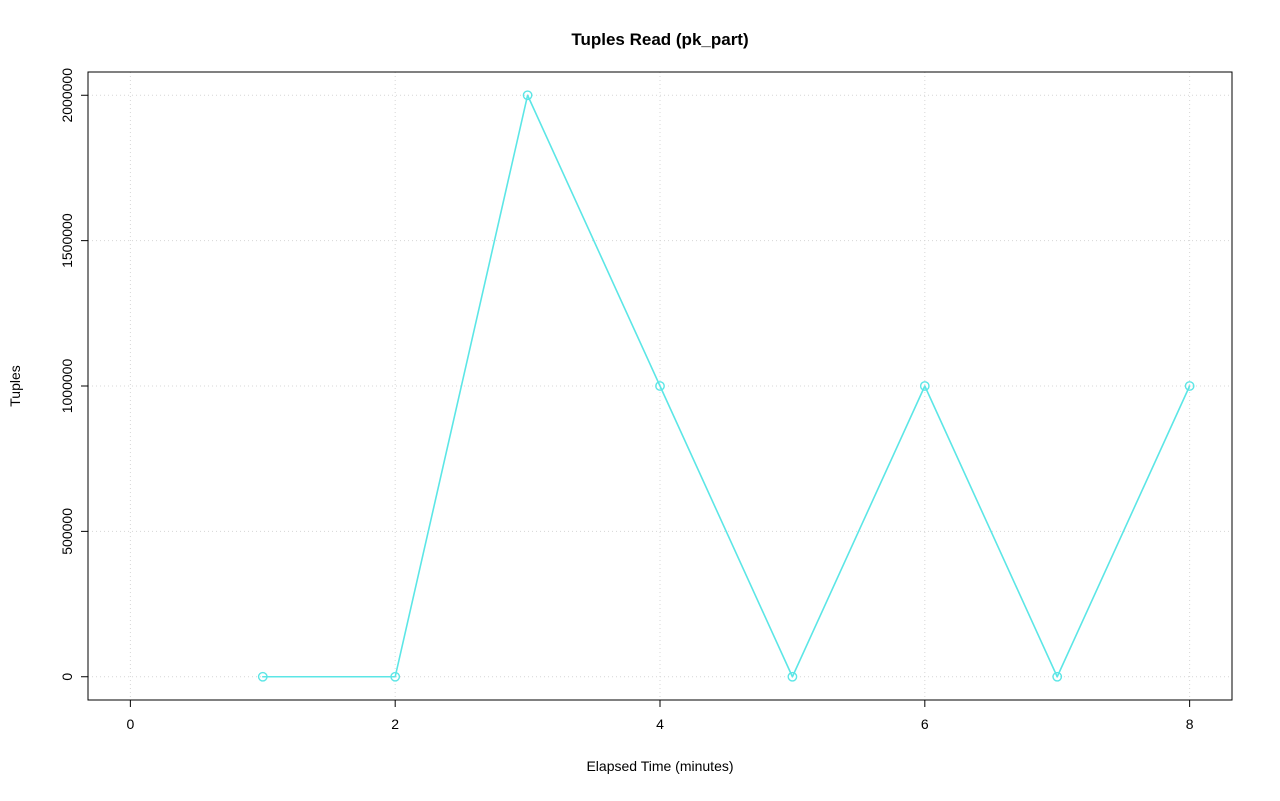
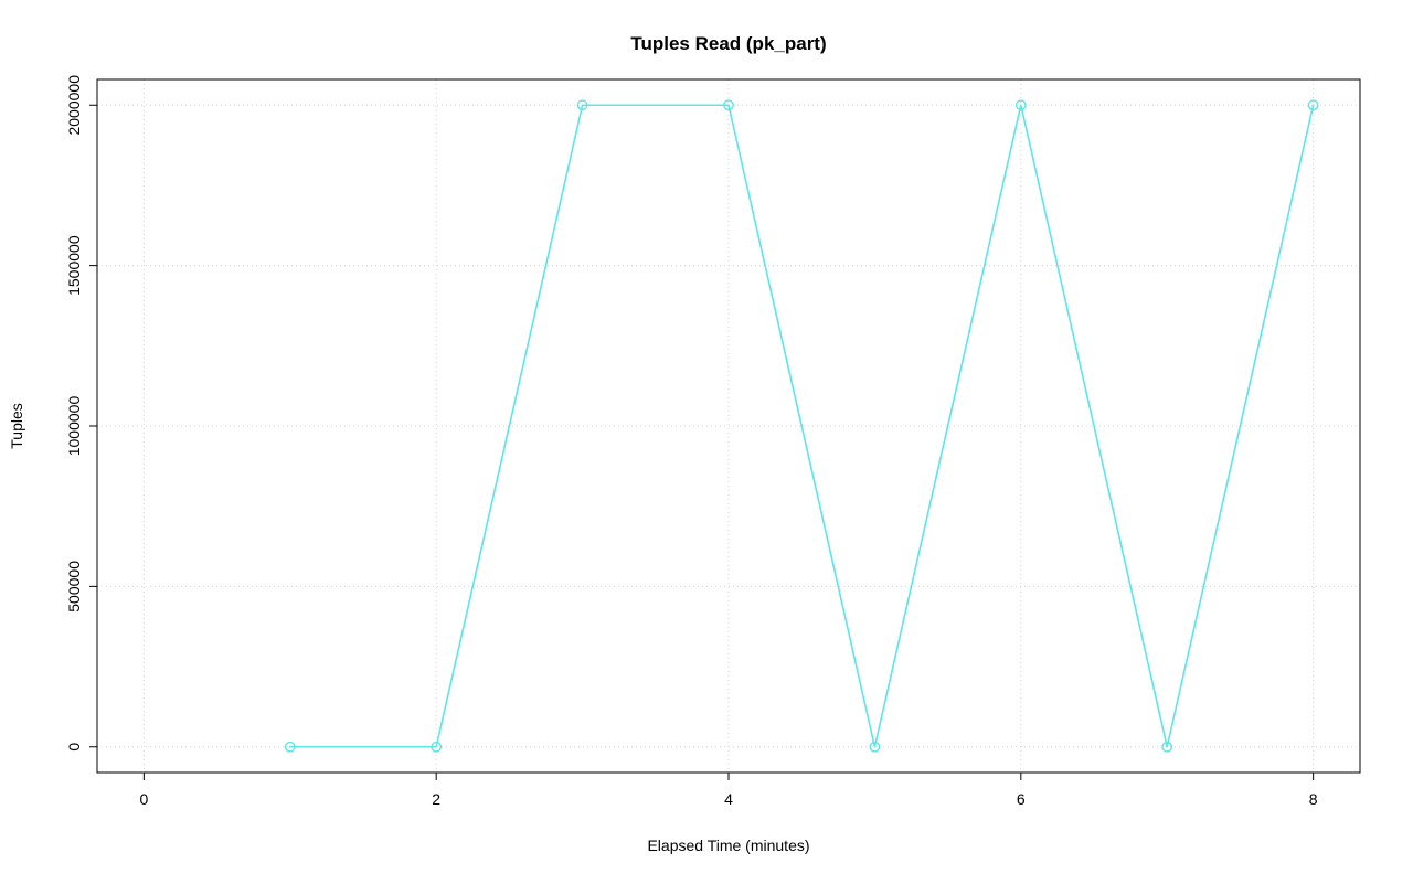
4: 1000000 -> 2000000
6: 1000000 -> 2000000
8: 1000000 -> 2000000
